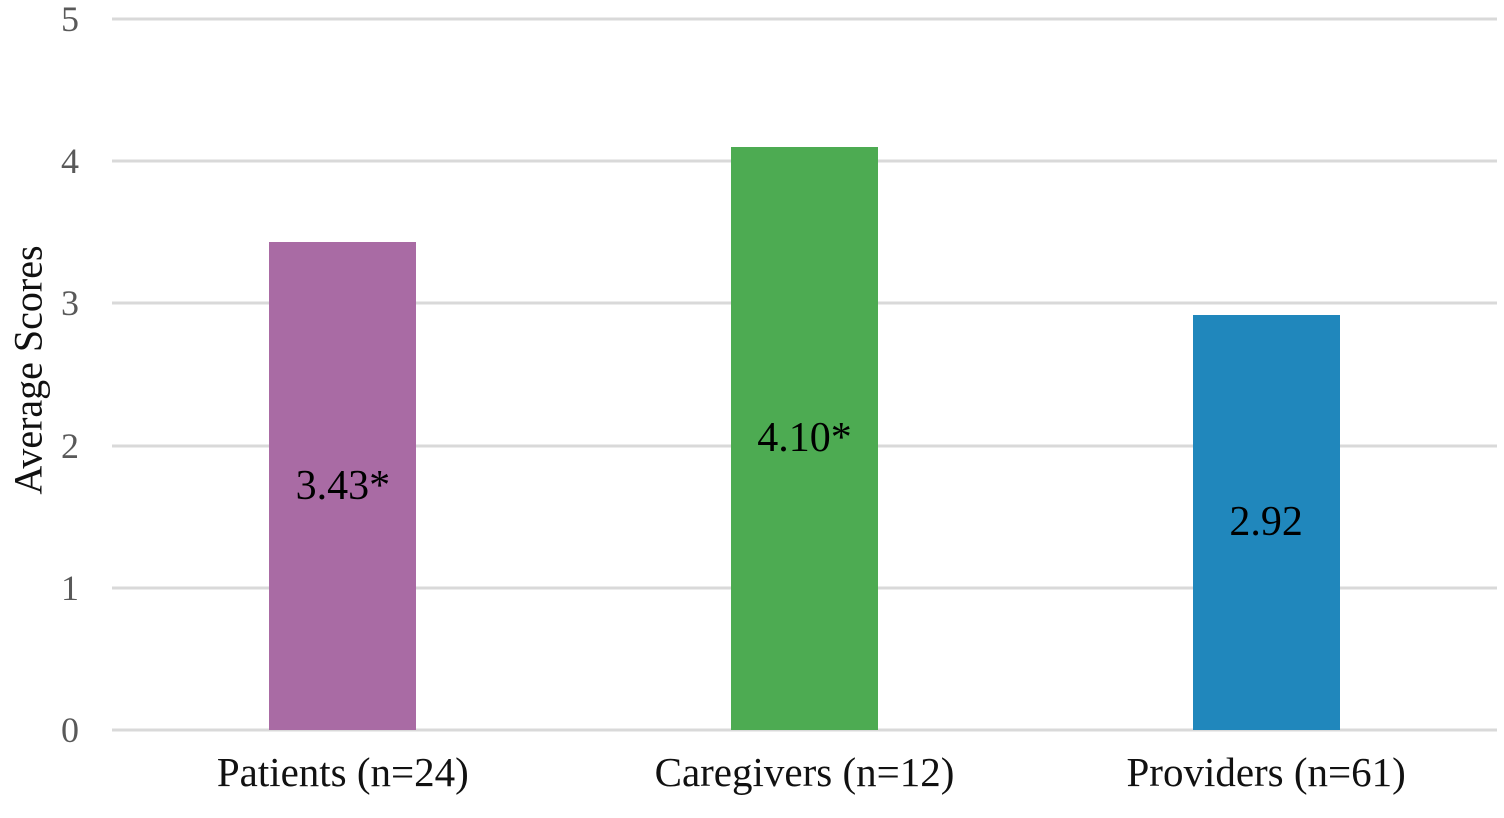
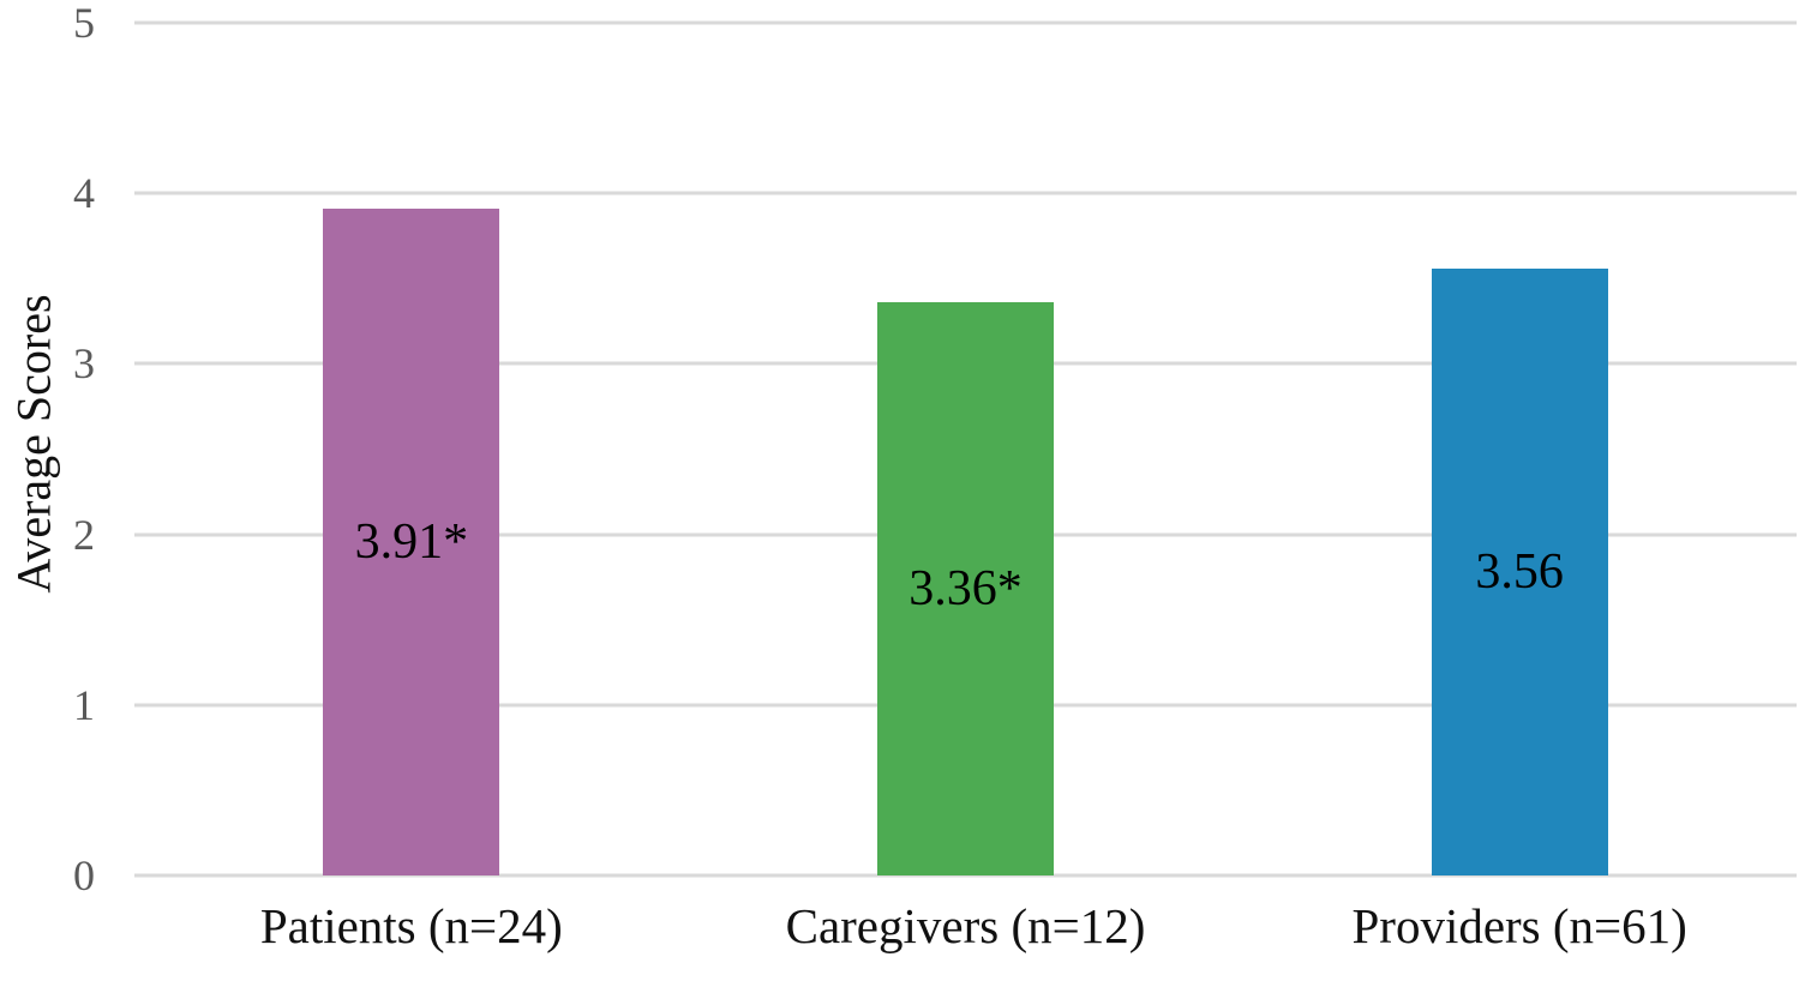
Patients (n=24): 3.43 -> 3.91
Caregivers (n=12): 4.10 -> 3.36
Providers (n=61): 2.92 -> 3.56
